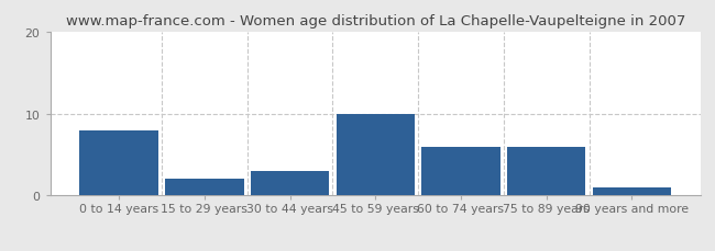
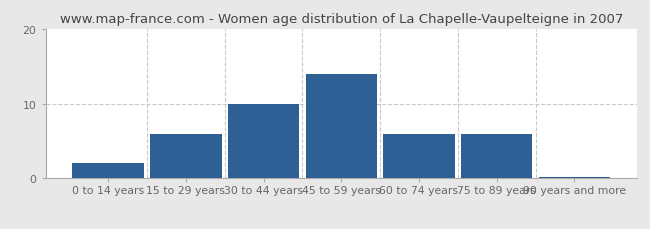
0 to 14 years: 8.0 -> 2.0
15 to 29 years: 2.0 -> 6.0
30 to 44 years: 3.0 -> 10.0
45 to 59 years: 10.0 -> 14.0
90 years and more: 1.0 -> 0.2
